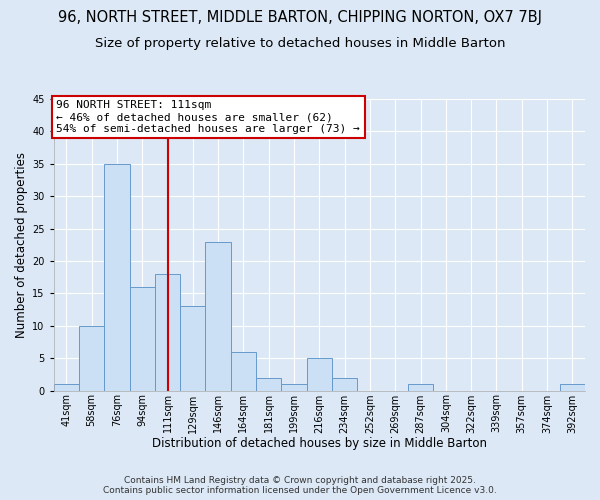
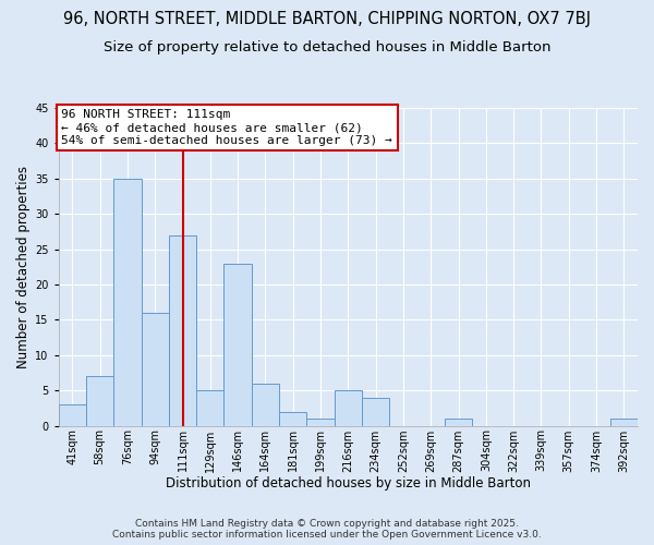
41sqm: 1 -> 3
58sqm: 10 -> 7
111sqm: 18 -> 27
129sqm: 13 -> 5
234sqm: 2 -> 4
